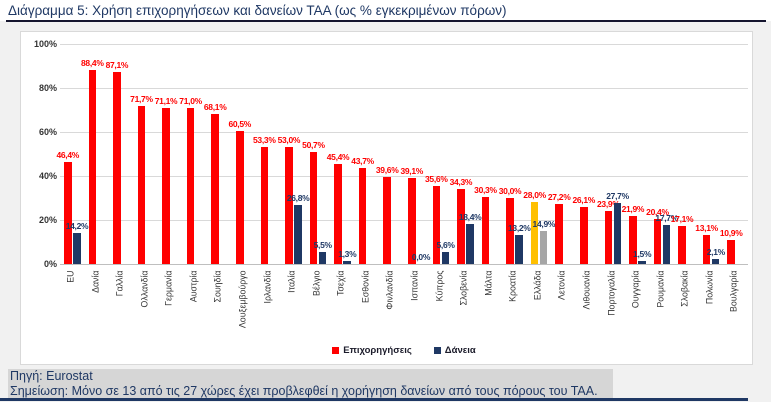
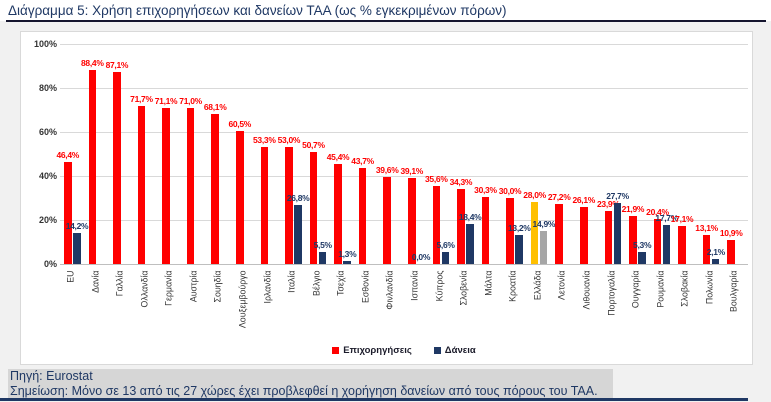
Δάνεια/Ουγγαρία: 1,5% -> 5,3%
